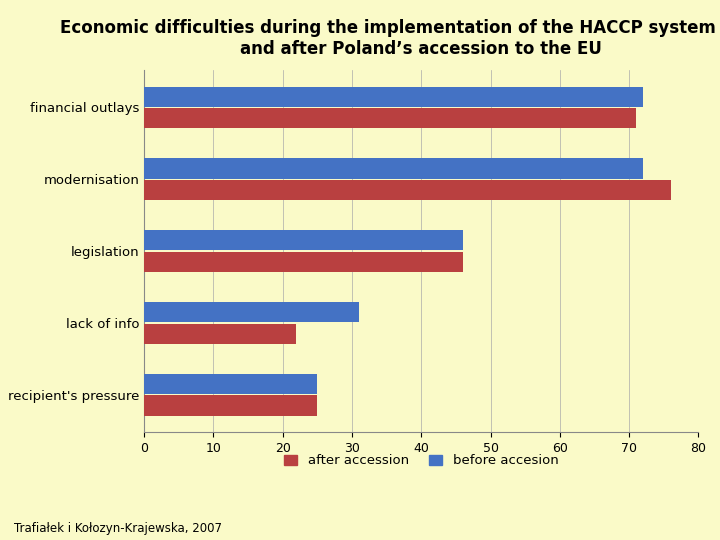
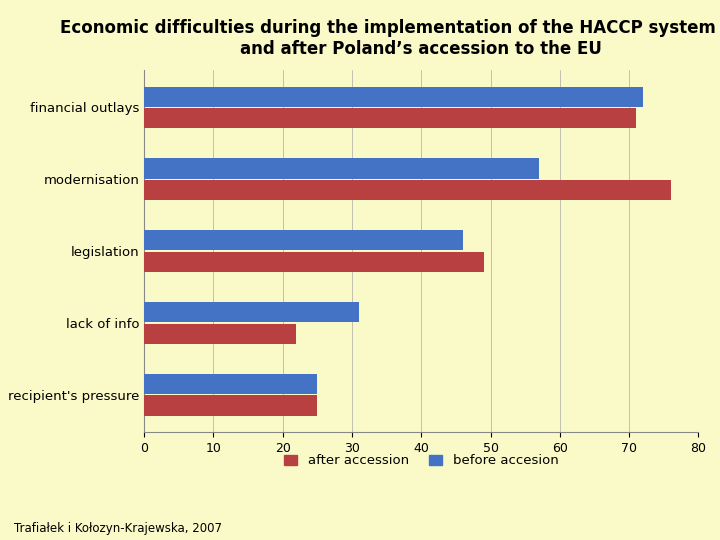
before accesion/modernisation: 72 -> 57
after accession/legislation: 46 -> 49
